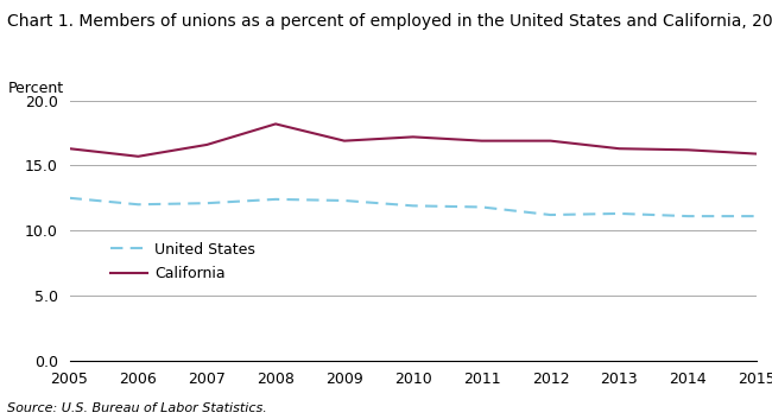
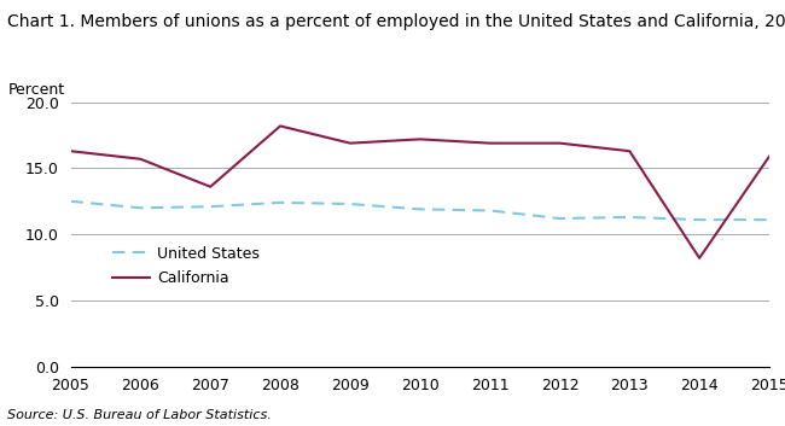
California/2007: 16.6 -> 13.6
California/2014: 16.2 -> 8.2
